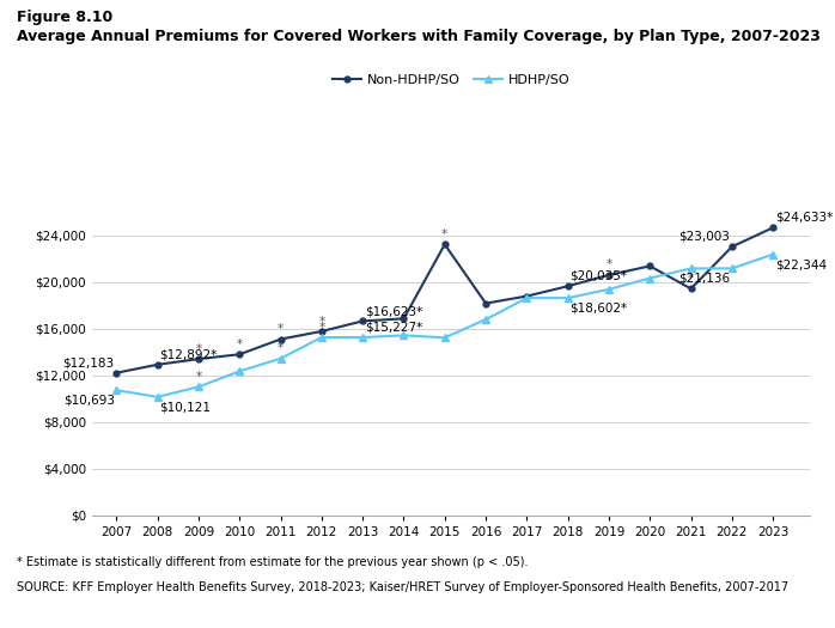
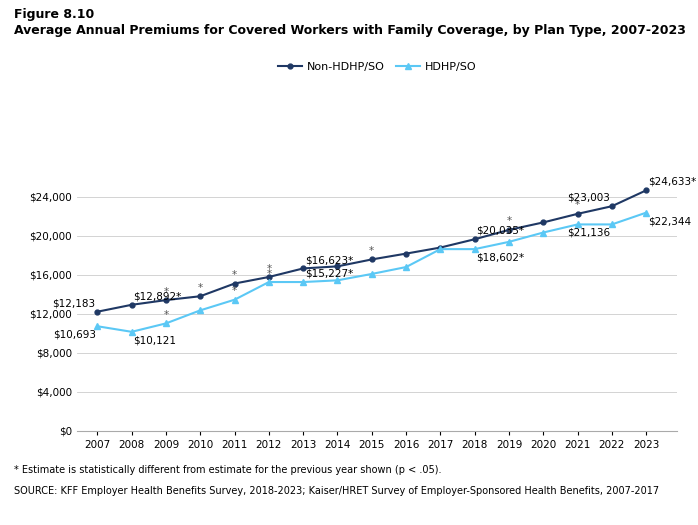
Non-HDHP/SO/2015: $23,200 -> $17,500
HDHP/SO/2015: $15,200 -> $16,100
Non-HDHP/SO/2021: $19,400 -> $22,200
